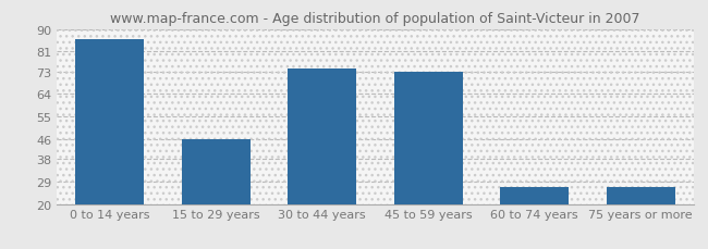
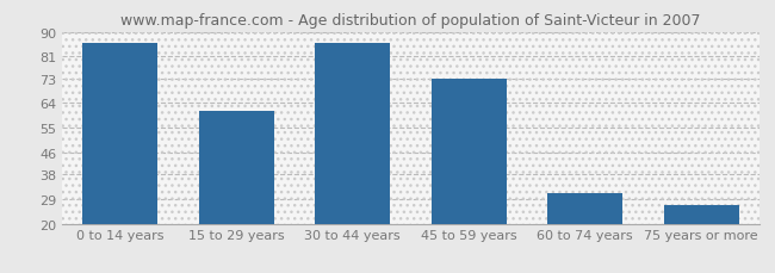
15 to 29 years: 46 -> 61
30 to 44 years: 74 -> 86
60 to 74 years: 27 -> 31
